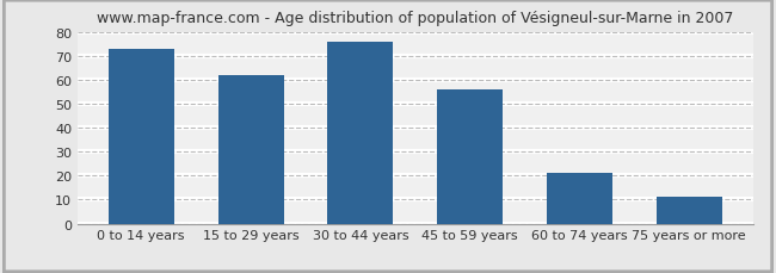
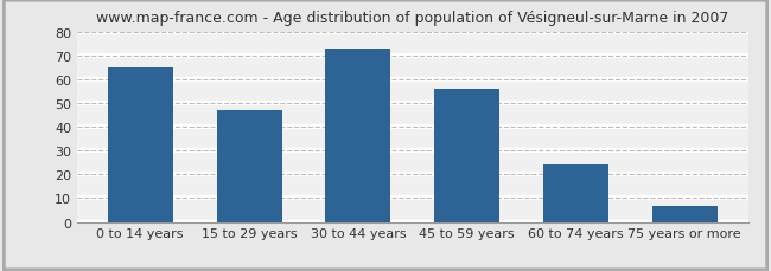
0 to 14 years: 73 -> 65
15 to 29 years: 62 -> 47
30 to 44 years: 76 -> 73
60 to 74 years: 21 -> 24
75 years or more: 11 -> 7
